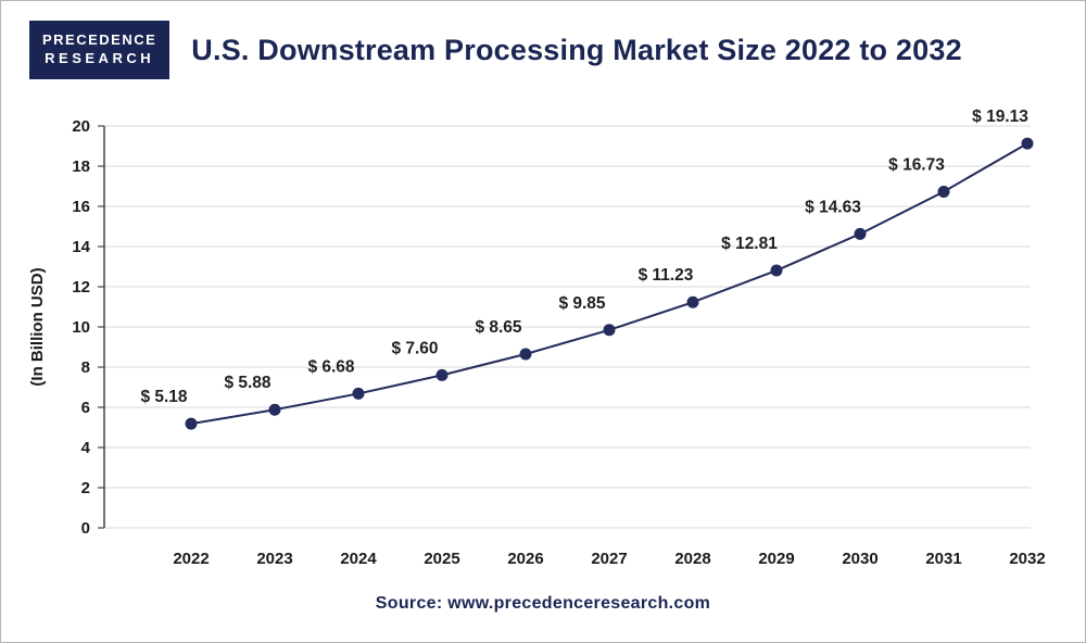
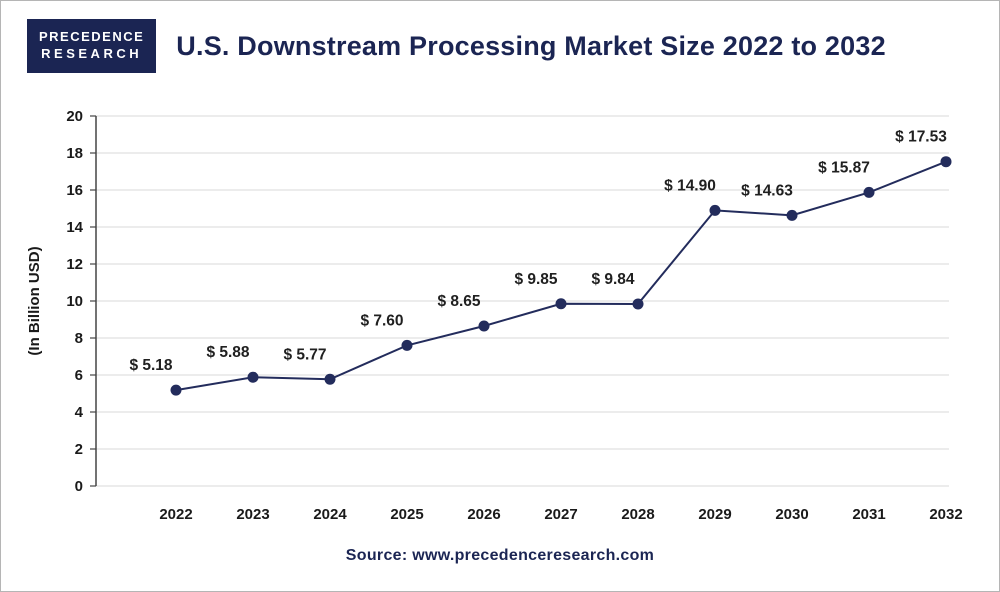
2024: 6.68 -> 5.77
2028: 11.23 -> 9.84
2029: 12.81 -> 14.90
2031: 16.73 -> 15.87
2032: 19.13 -> 17.53
